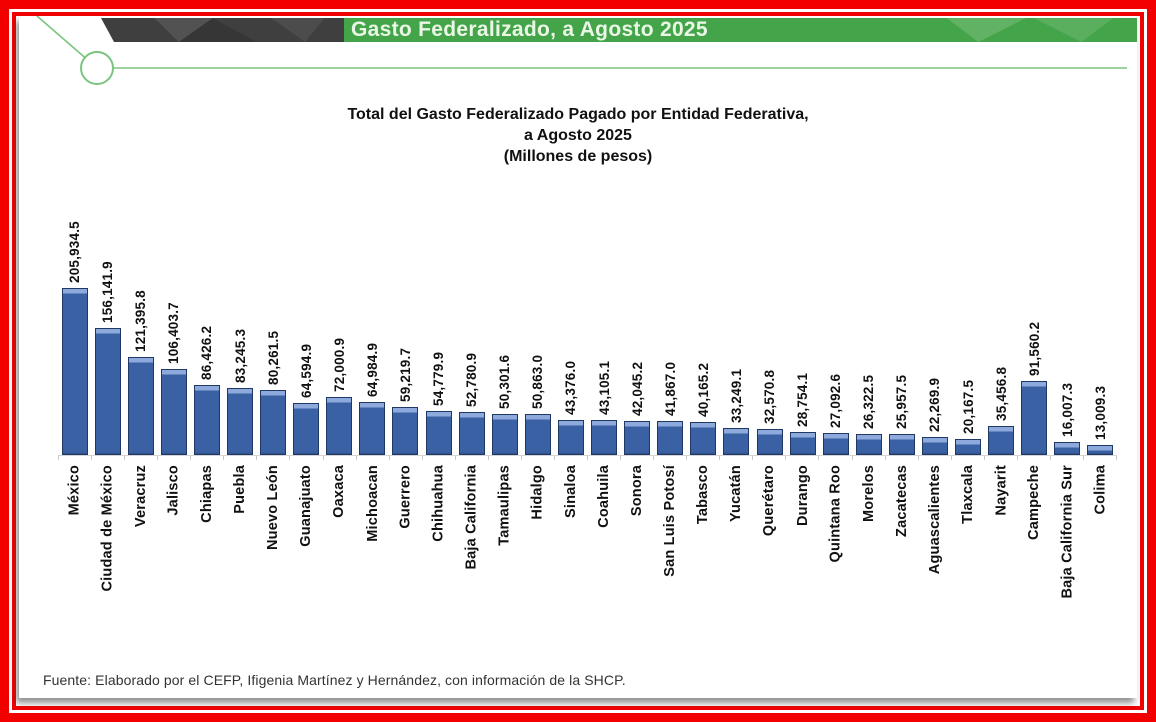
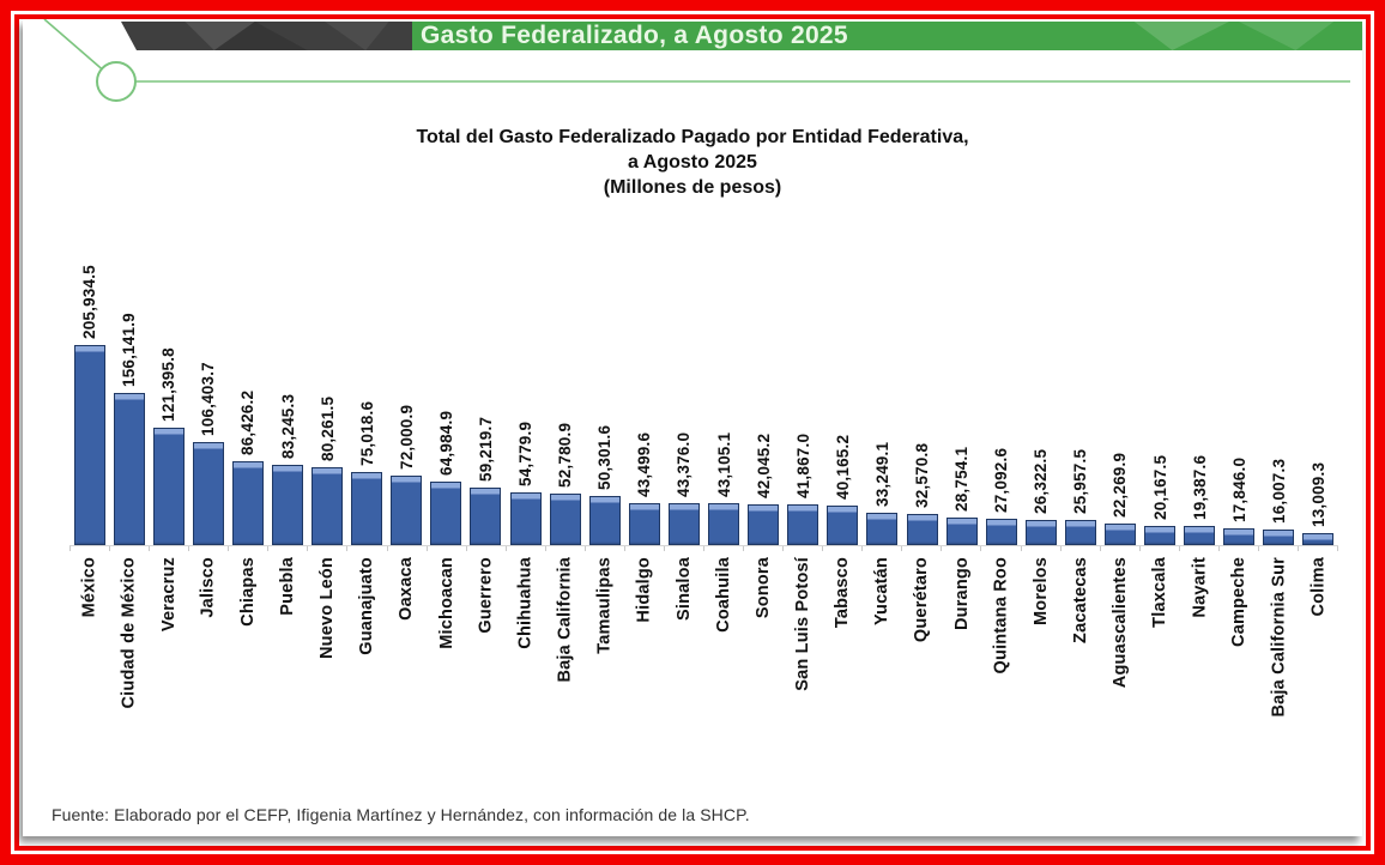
Guanajuato: 64,594.9 -> 75,018.6
Hidalgo: 50,863.0 -> 43,499.6
Nayarit: 35,456.8 -> 19,387.6
Campeche: 91,560.2 -> 17,846.0
